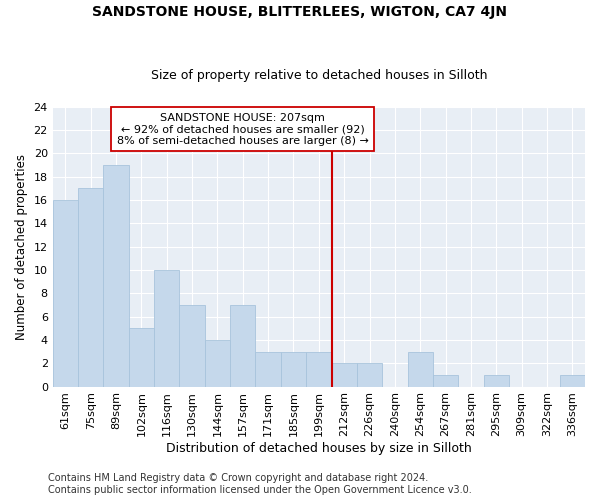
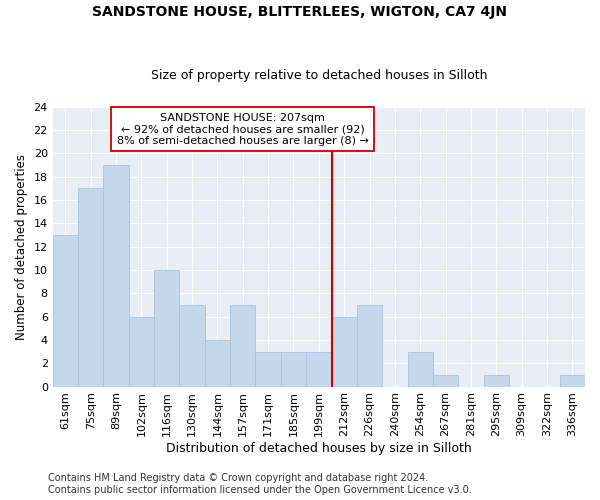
61sqm: 16 -> 13
102sqm: 5 -> 6
212sqm: 2 -> 6
226sqm: 2 -> 7
